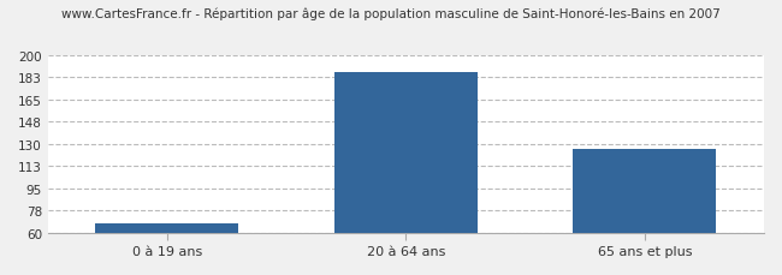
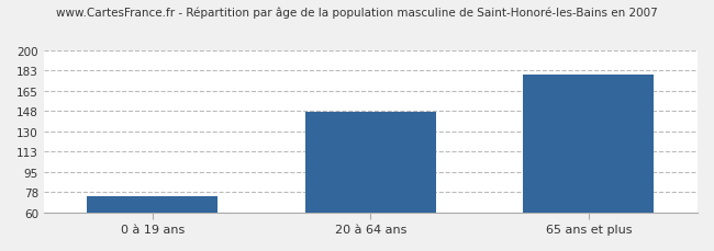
0 à 19 ans: 67 -> 74
20 à 64 ans: 186 -> 147
65 ans et plus: 126 -> 179
